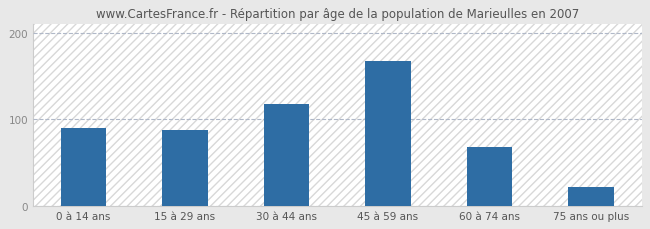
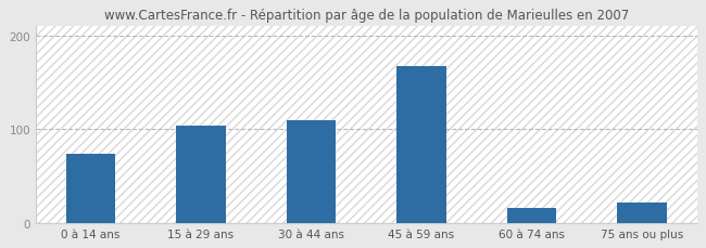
0 à 14 ans: 90 -> 74
15 à 29 ans: 88 -> 104
30 à 44 ans: 118 -> 110
60 à 74 ans: 68 -> 16
